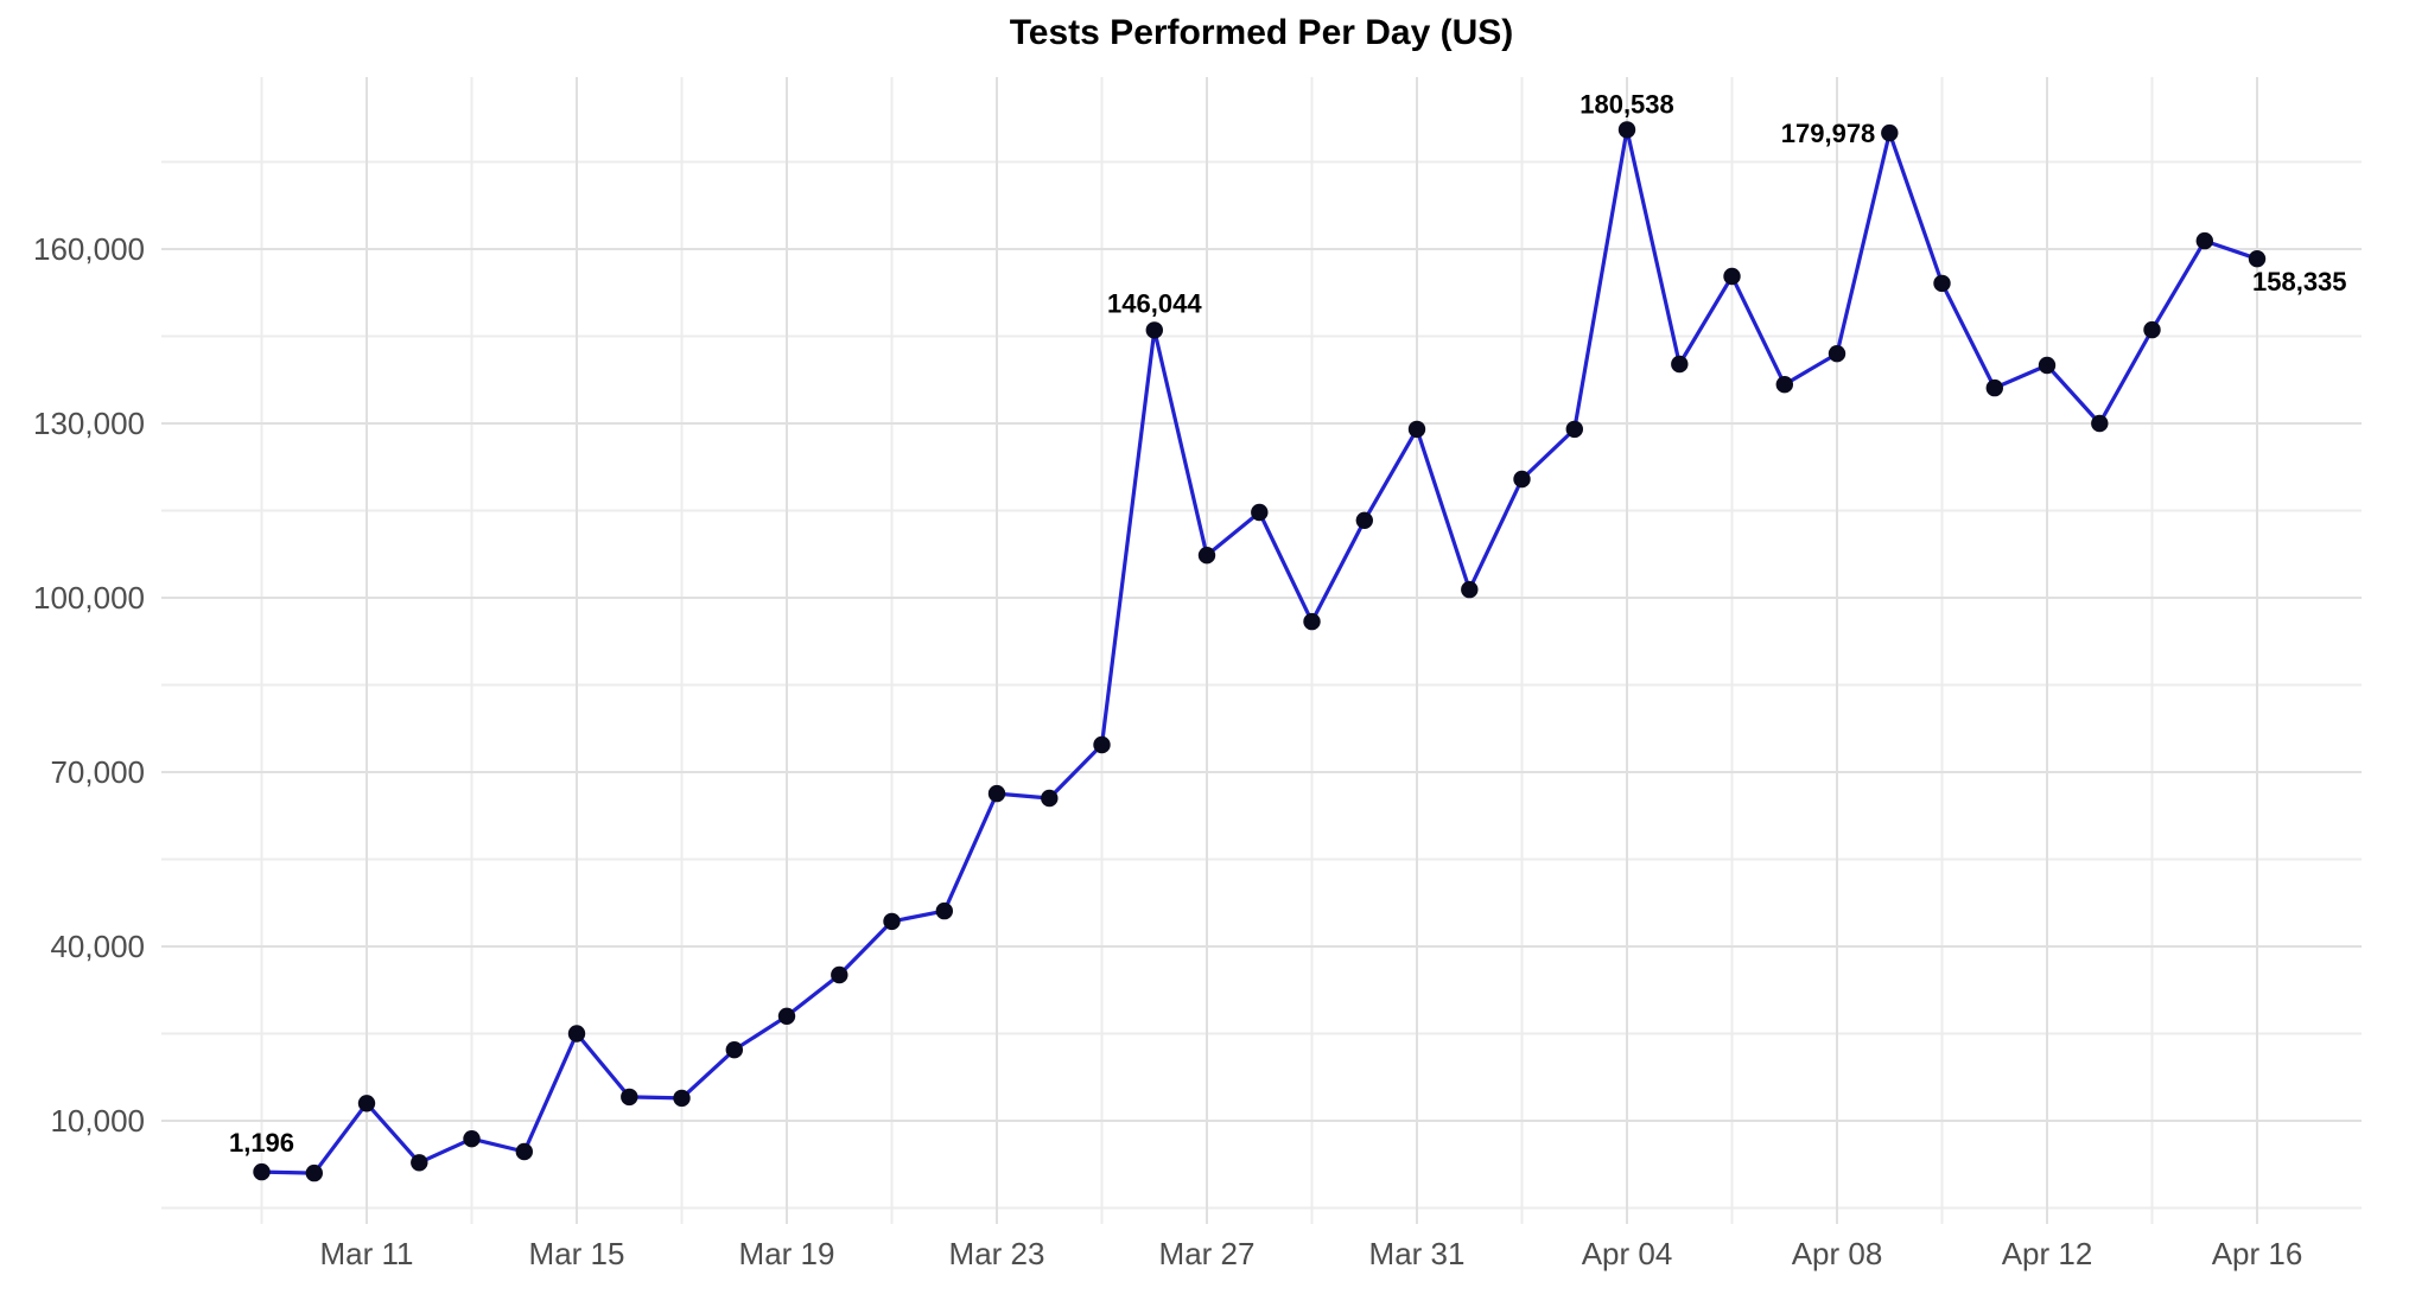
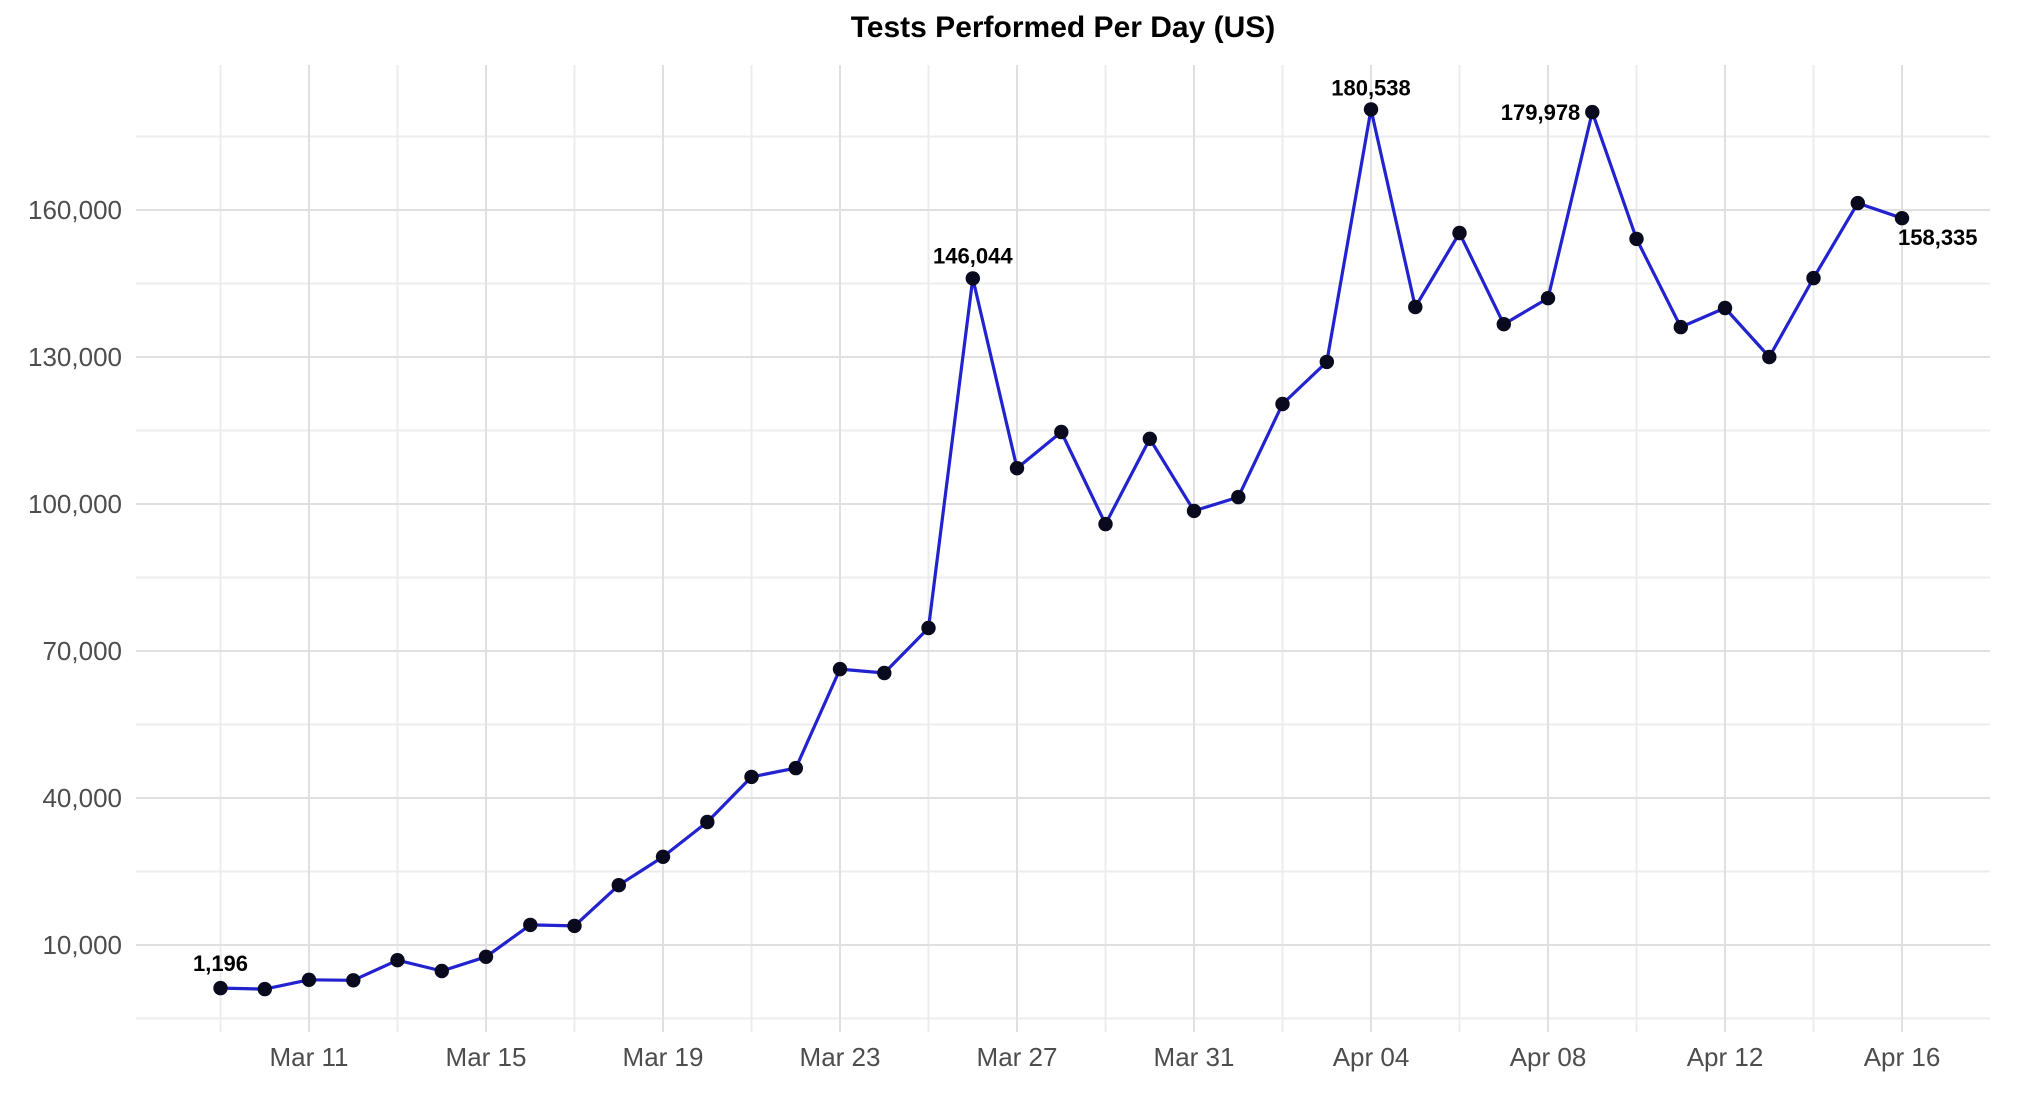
Mar 11: 13000 -> 3000
Mar 15: 25000 -> 8000
Mar 31: 129000 -> 99000
